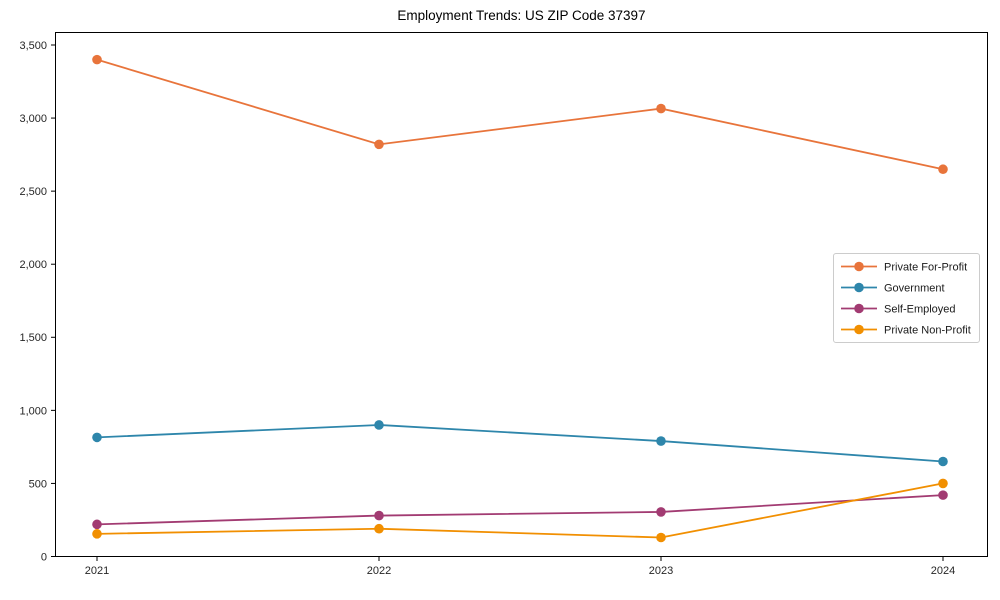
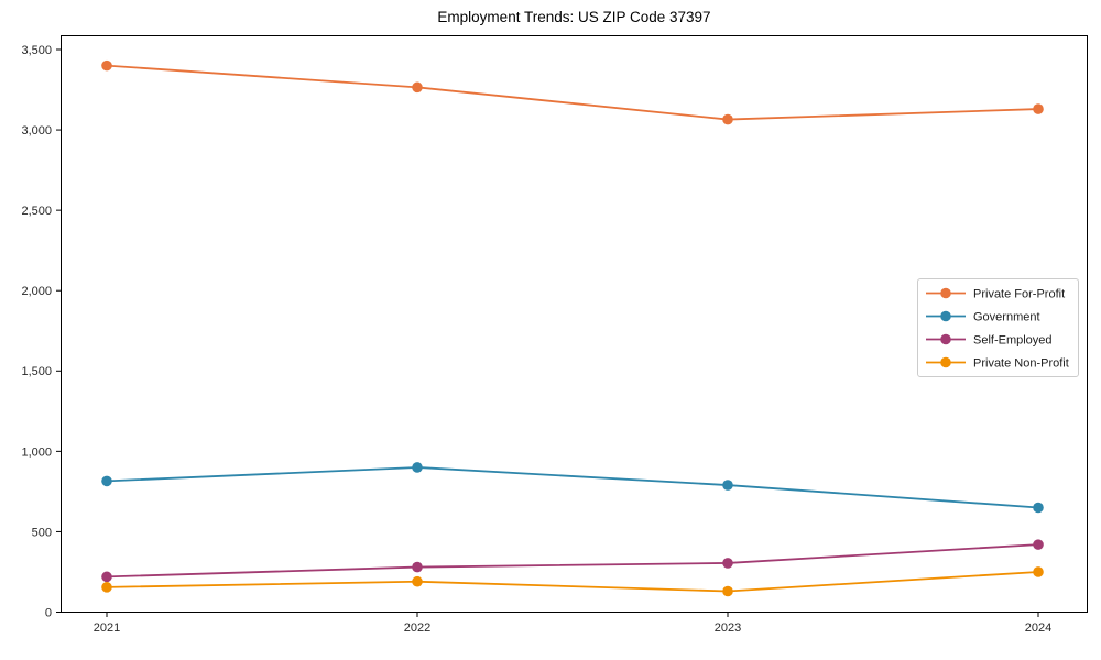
Private For-Profit/2022: 2820 -> 3260
Private For-Profit/2024: 2650 -> 3130
Private Non-Profit/2024: 500 -> 250
